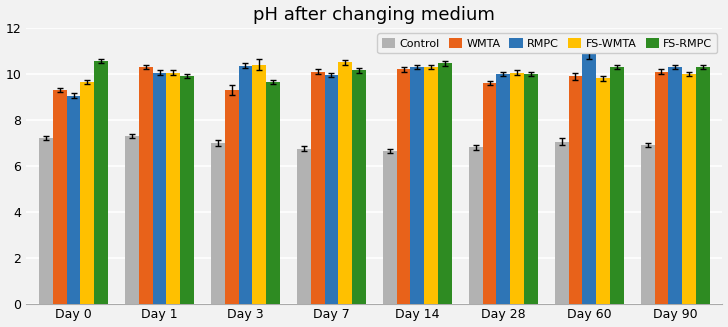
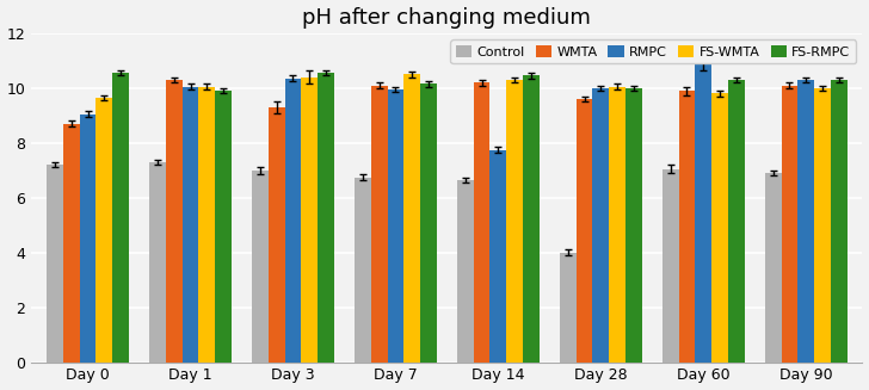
WMTA/Day 0: 9.3 -> 8.7
FS-RMPC/Day 3: 9.65 -> 10.55
RMPC/Day 14: 10.30 -> 7.75
Control/Day 28: 6.80 -> 4.00
